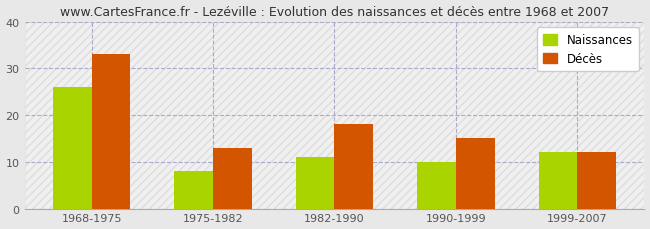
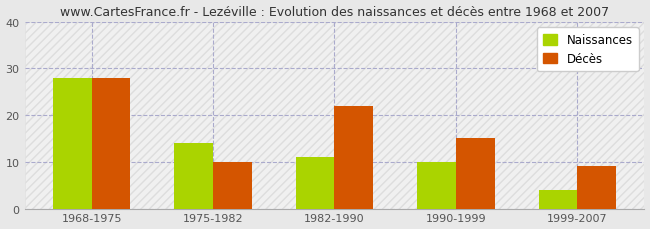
Naissances/1968-1975: 26 -> 28
Décès/1968-1975: 33 -> 28
Naissances/1975-1982: 8 -> 14
Décès/1975-1982: 13 -> 10
Décès/1982-1990: 18 -> 22
Naissances/1999-2007: 12 -> 4
Décès/1999-2007: 12 -> 9
